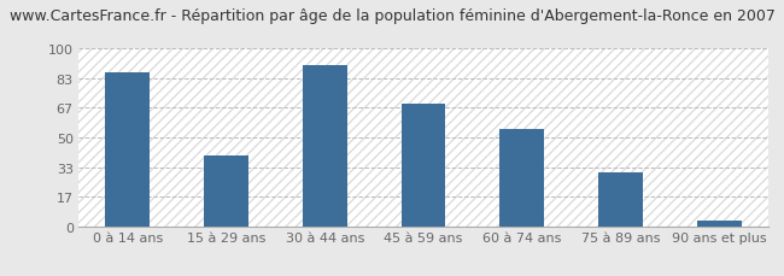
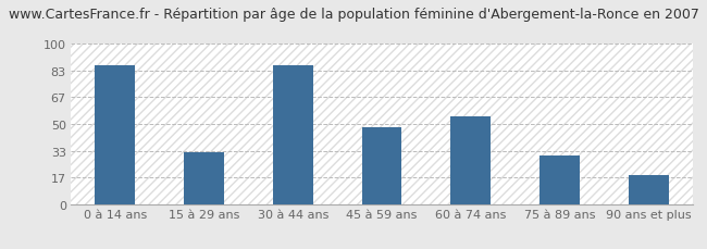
15 à 29 ans: 40 -> 32
30 à 44 ans: 91 -> 87
45 à 59 ans: 69 -> 48
90 ans et plus: 3 -> 18
